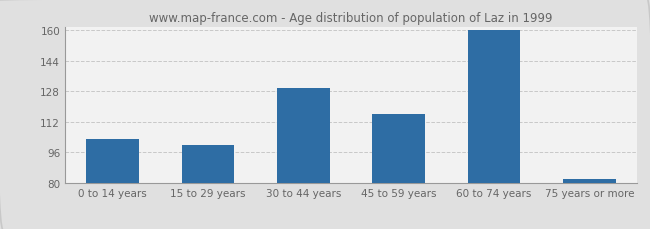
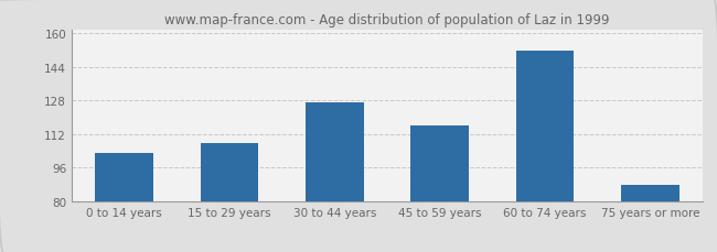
15 to 29 years: 100 -> 108
30 to 44 years: 130 -> 127
60 to 74 years: 160 -> 152
75 years or more: 82 -> 88
